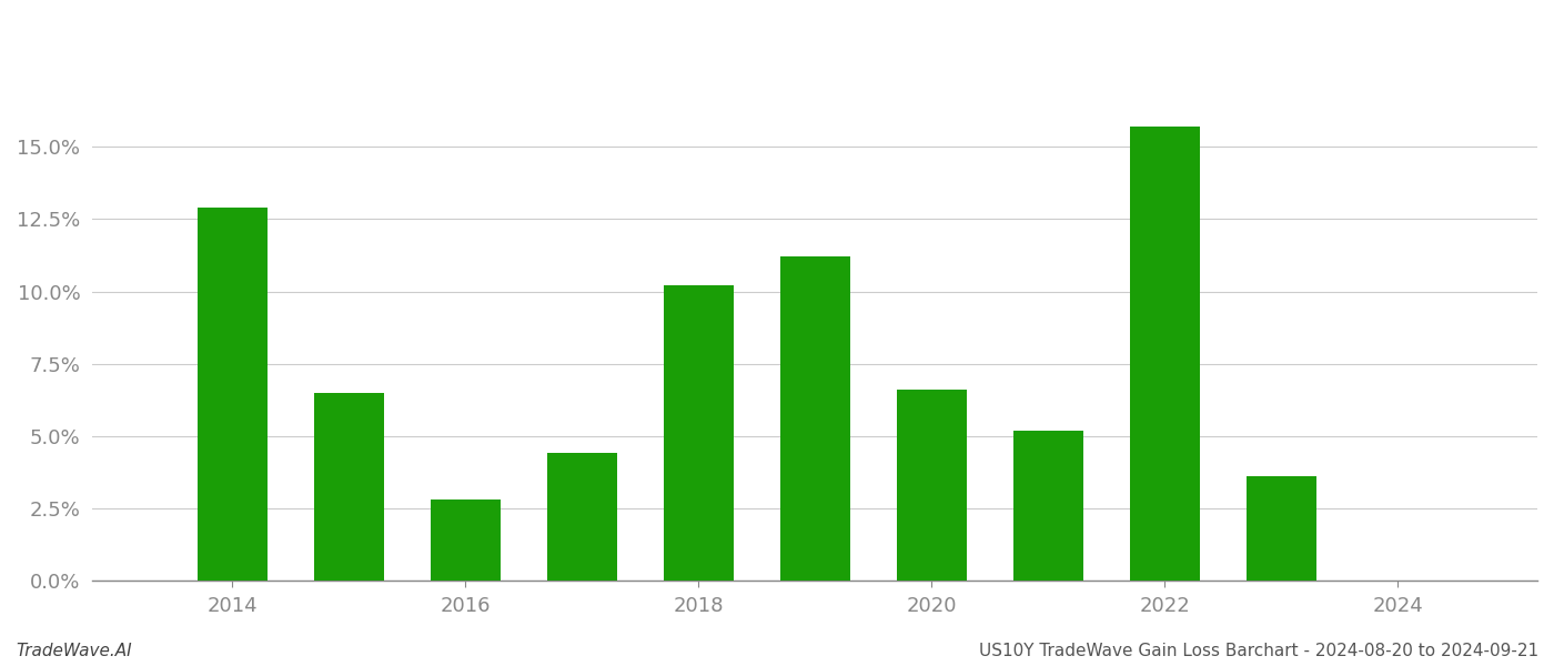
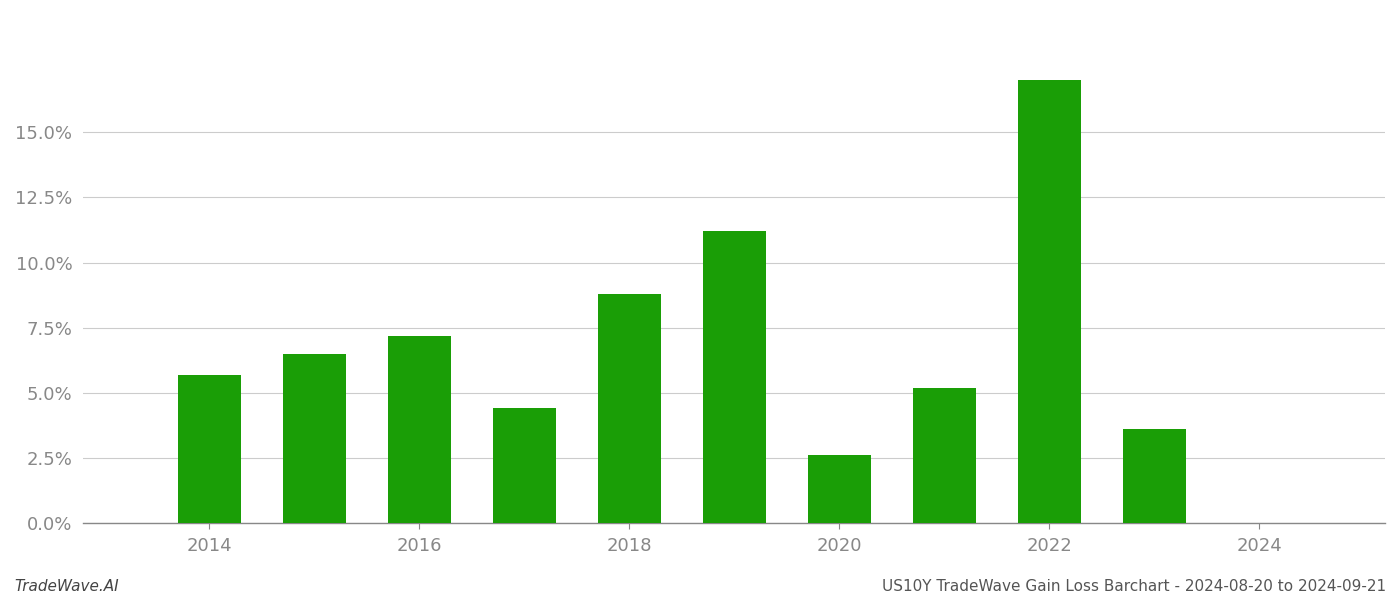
2014: 12.9% -> 5.7%
2016: 2.8% -> 7.2%
2018: 10.2% -> 8.8%
2020: 6.6% -> 2.6%
2022: 15.7% -> 17.0%
